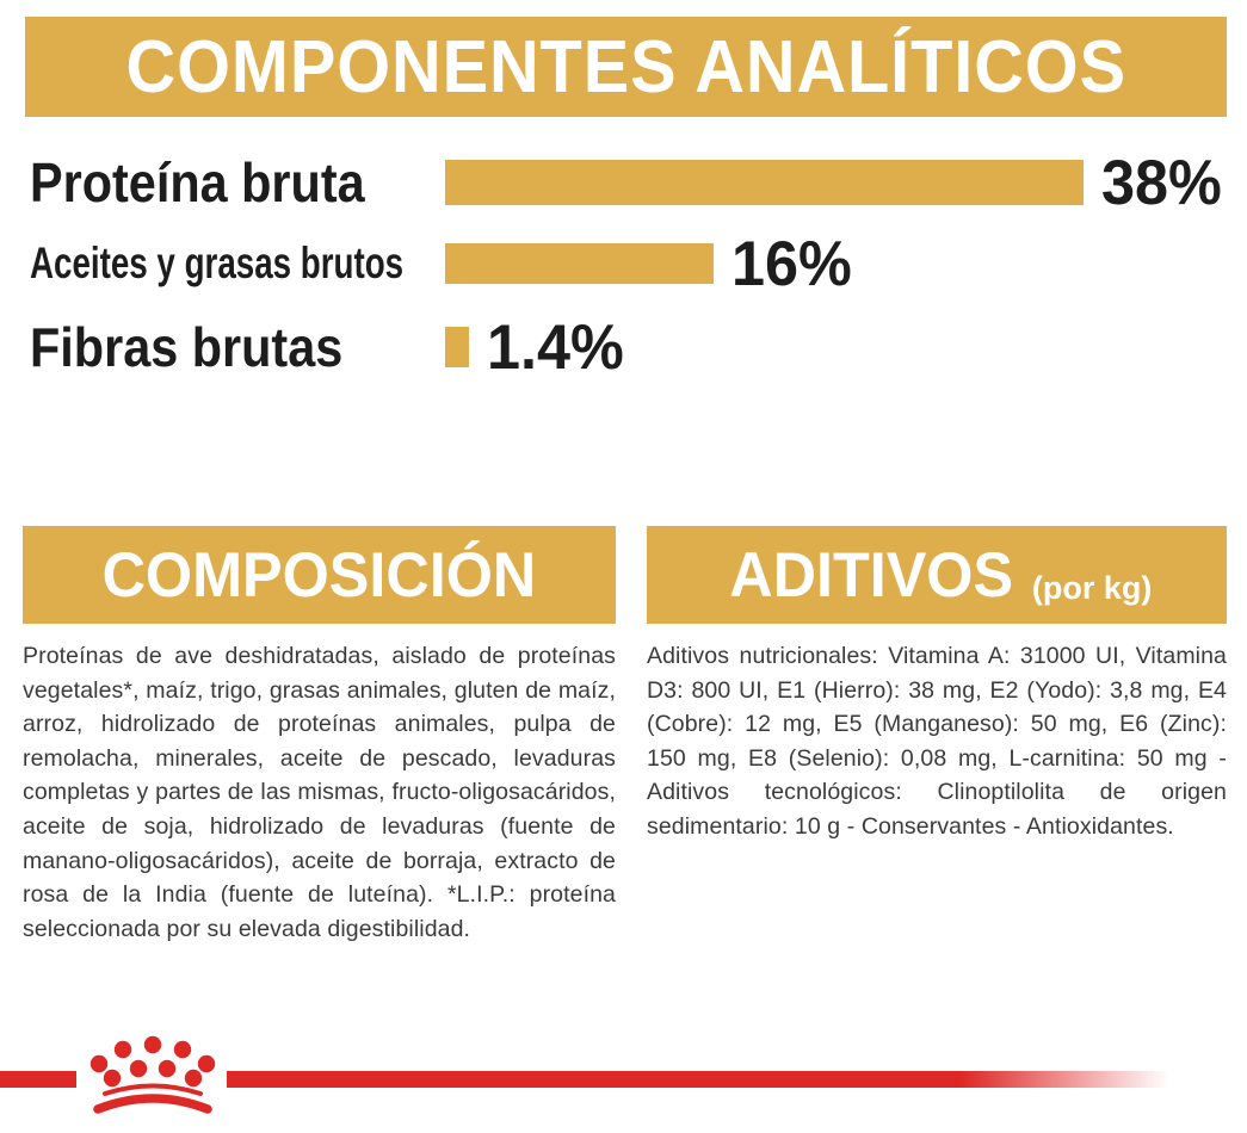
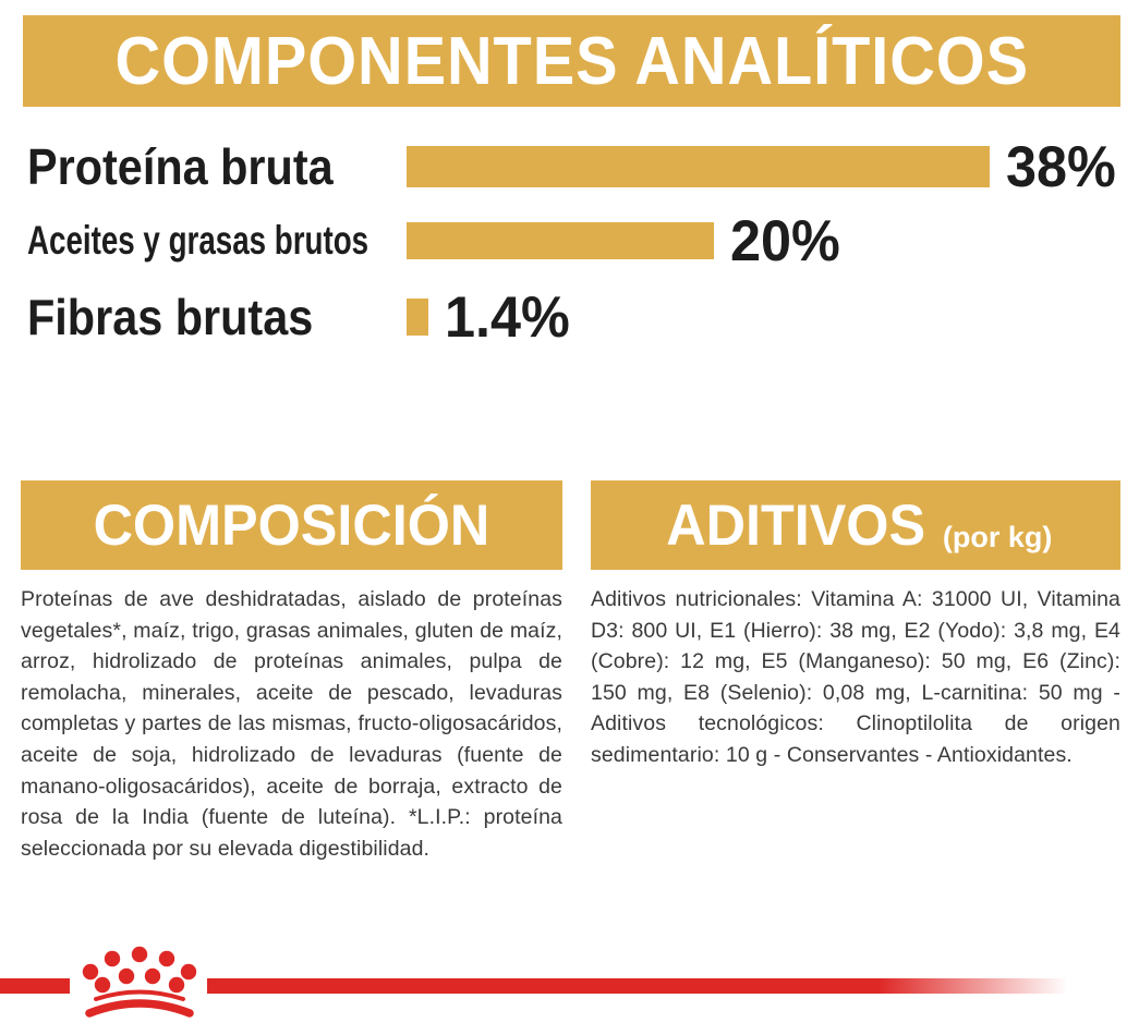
Aceites y grasas brutos: 16% -> 20%
